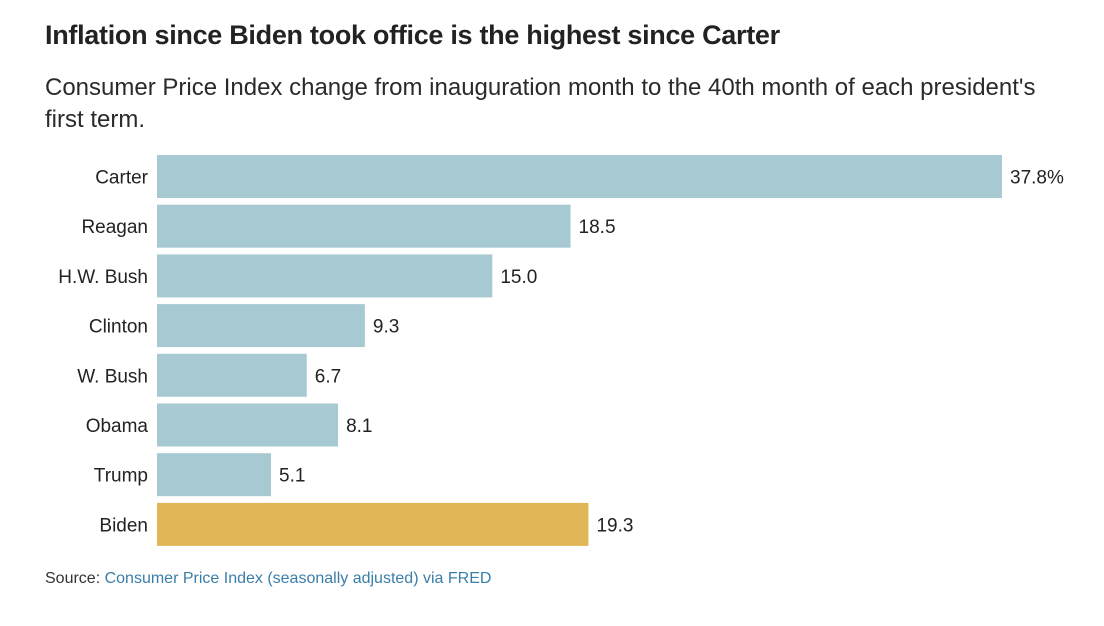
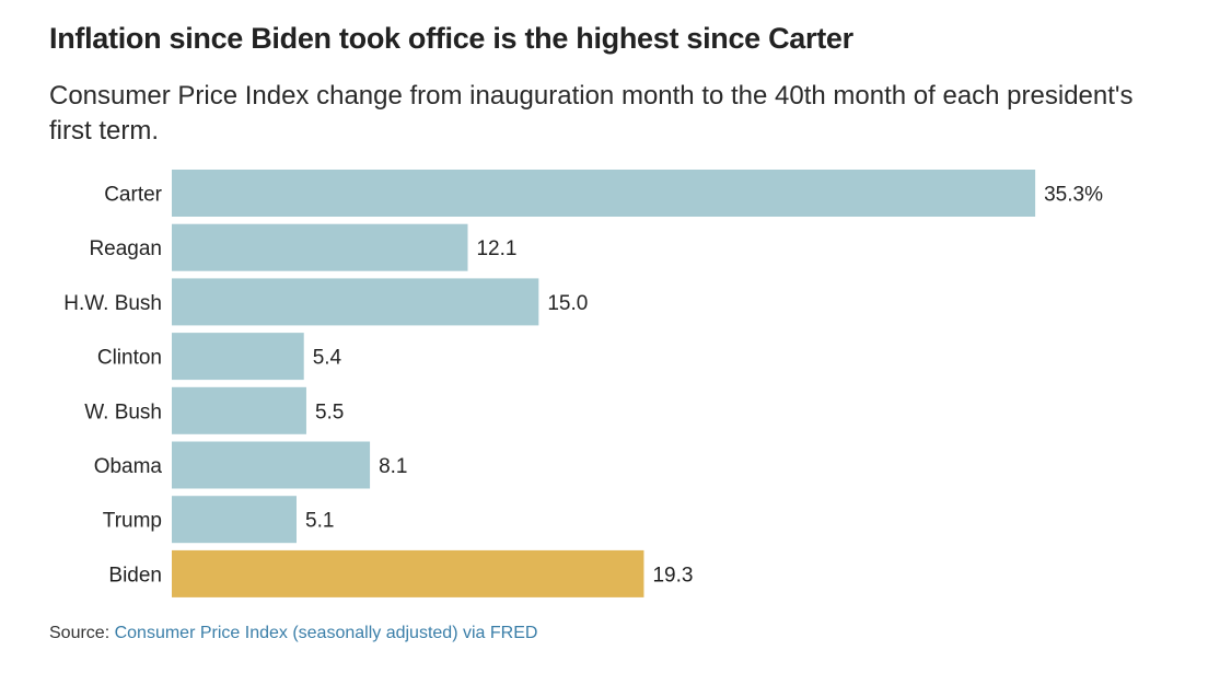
Carter: 37.8% -> 35.3%
Reagan: 18.5 -> 12.1
Clinton: 9.3 -> 5.4
W. Bush: 6.7 -> 5.5
